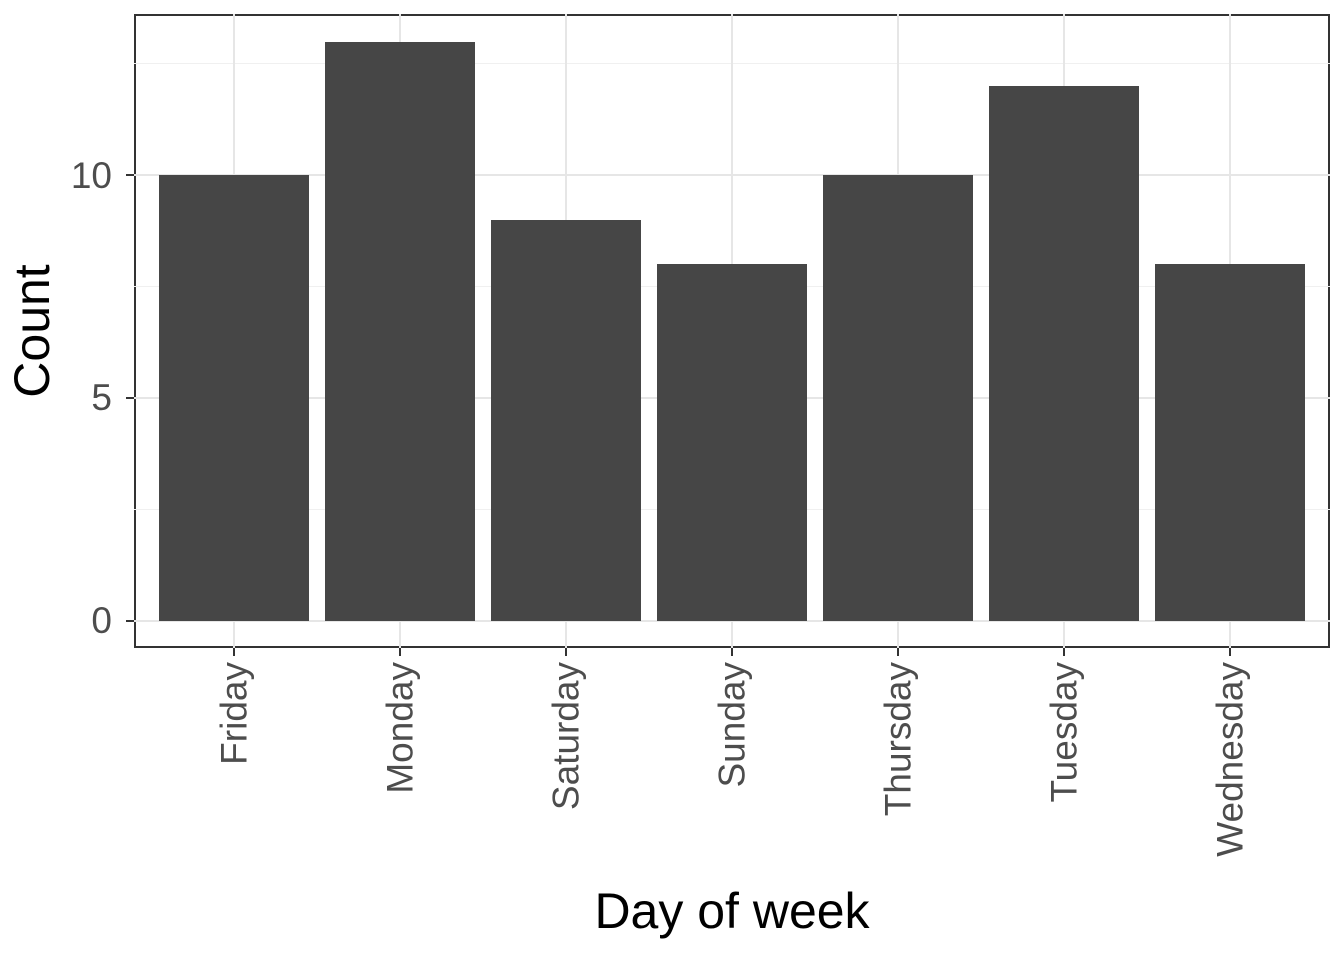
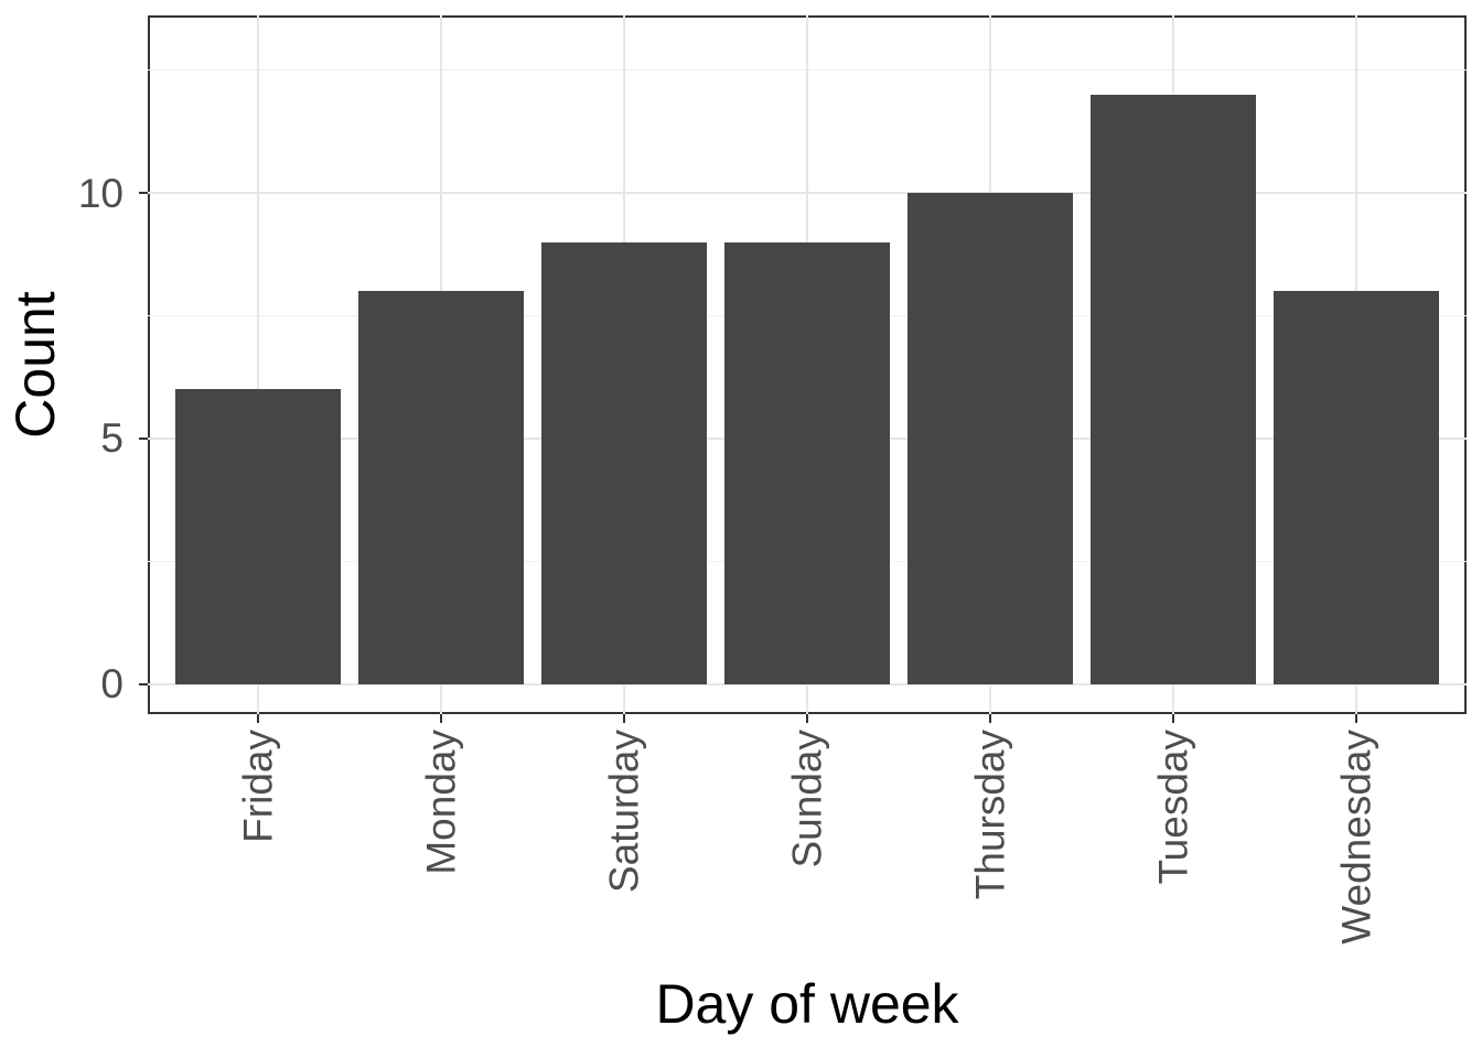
Friday: 10 -> 6
Monday: 13 -> 8
Sunday: 8 -> 9
